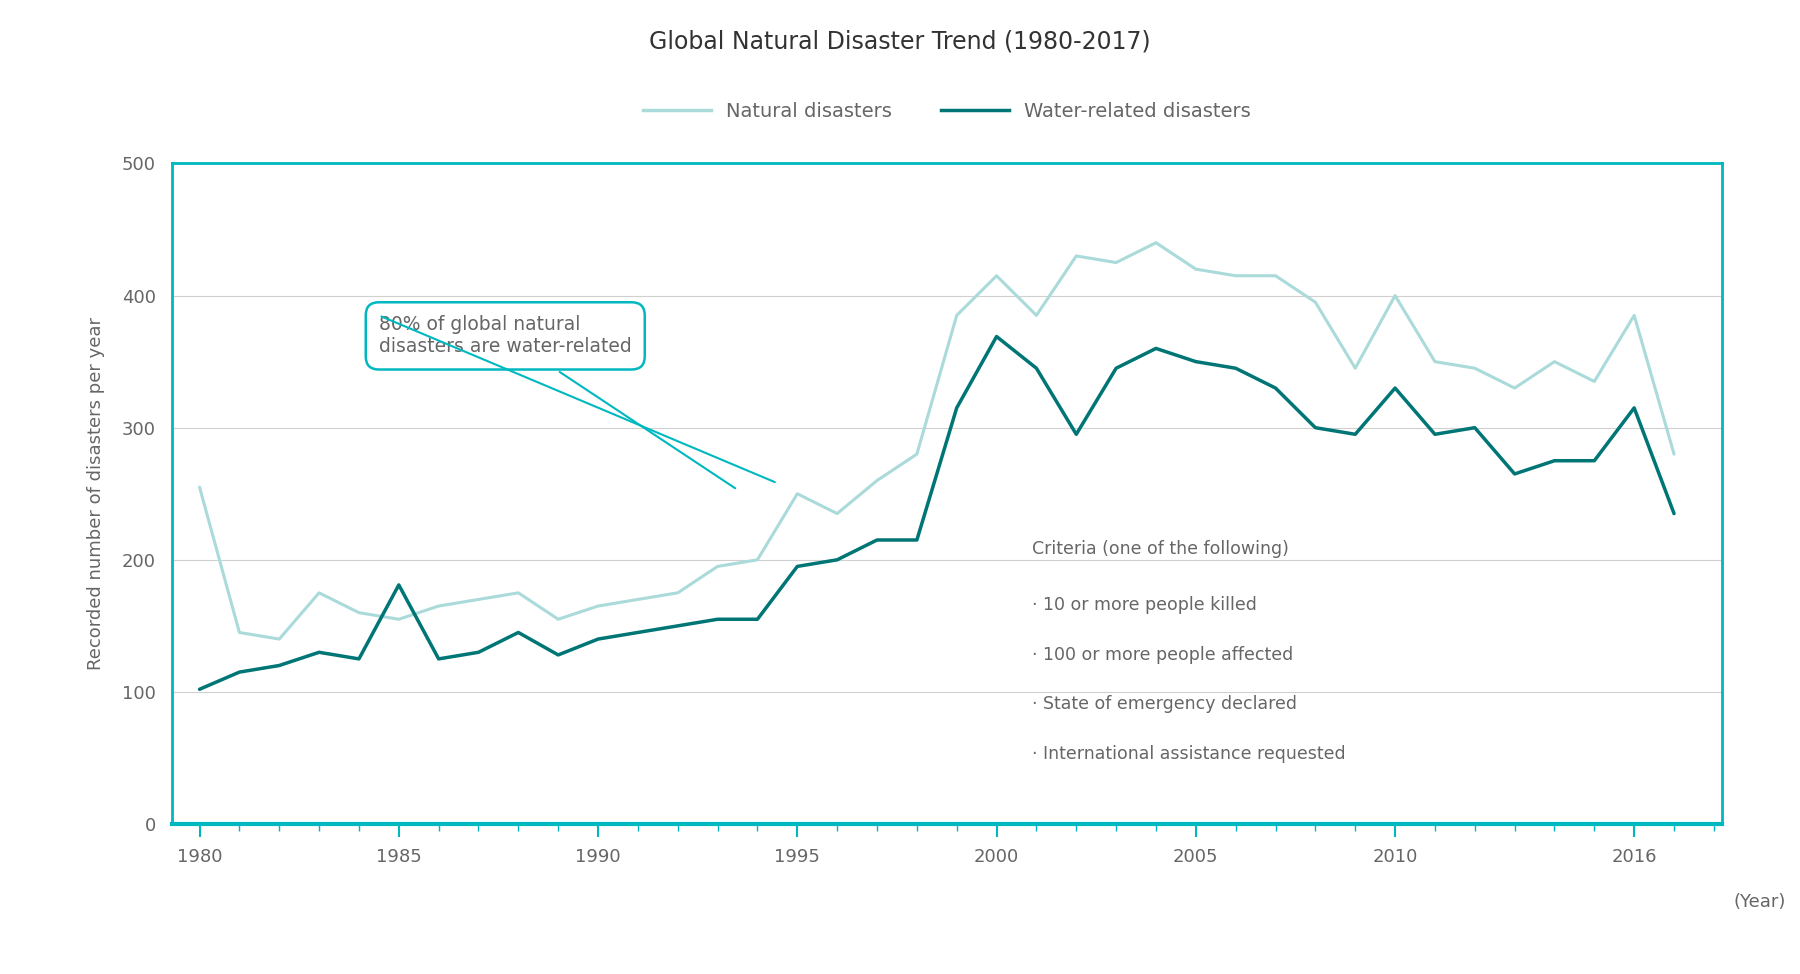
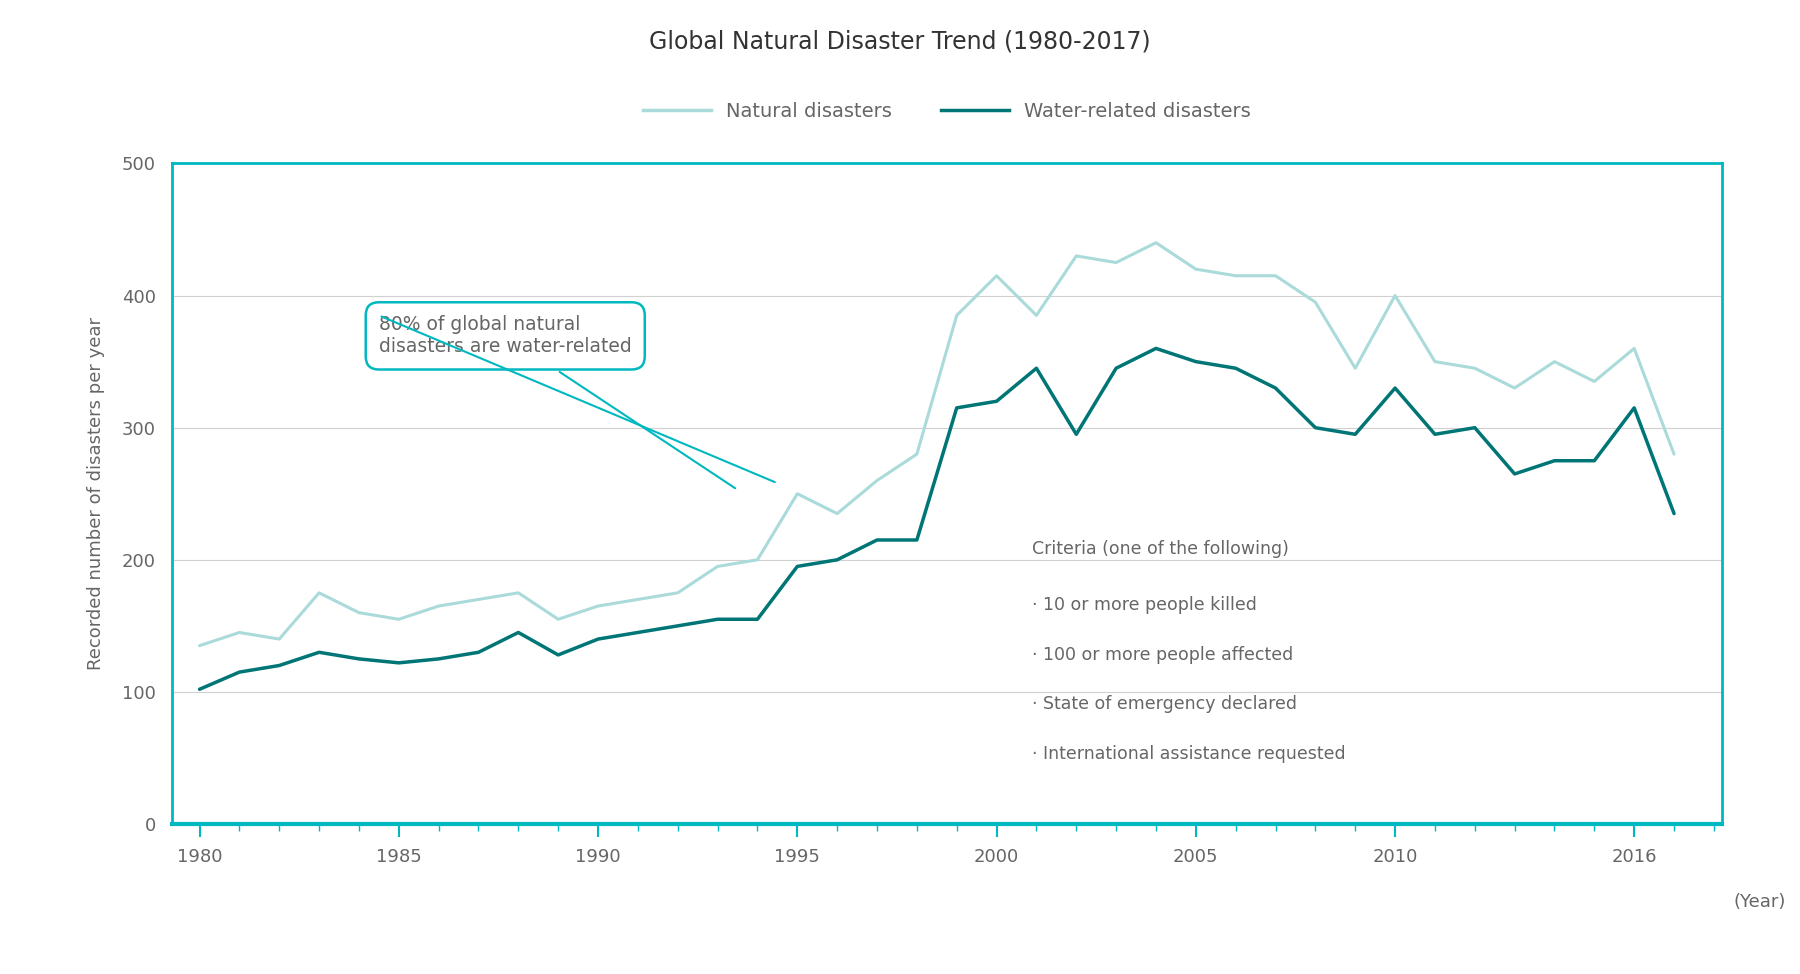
Natural disasters/1980: 255 -> 135
Water-related disasters/1985: 181 -> 122
Water-related disasters/2000: 369 -> 320
Natural disasters/2016: 385 -> 360
